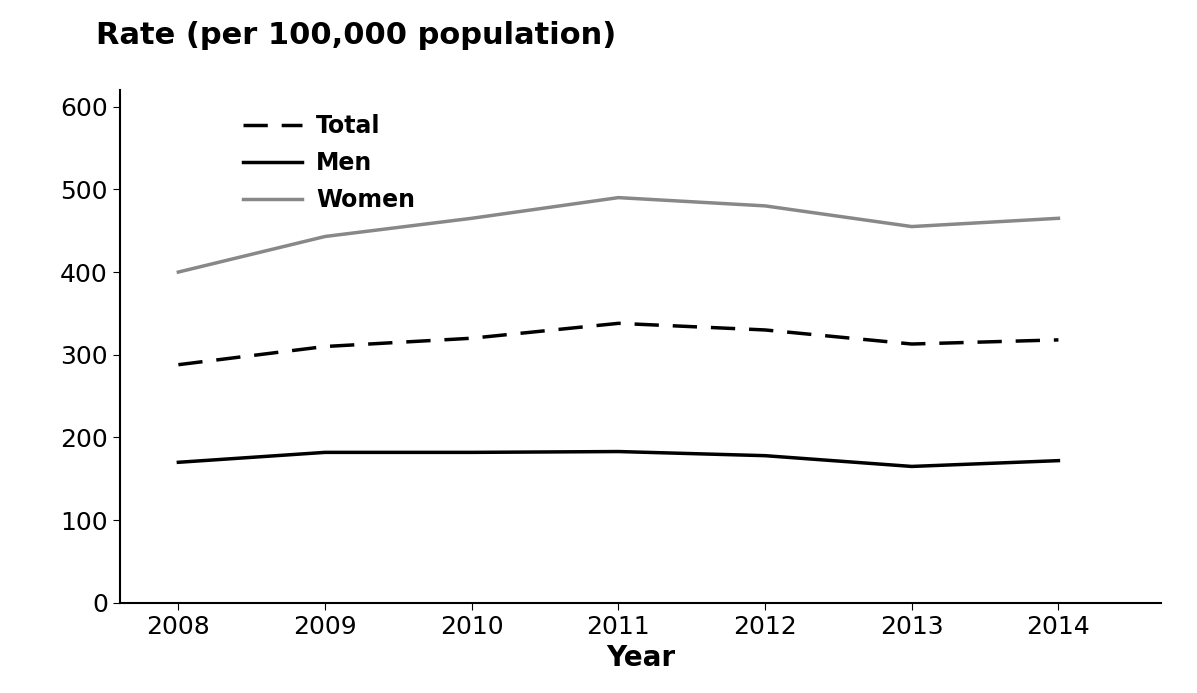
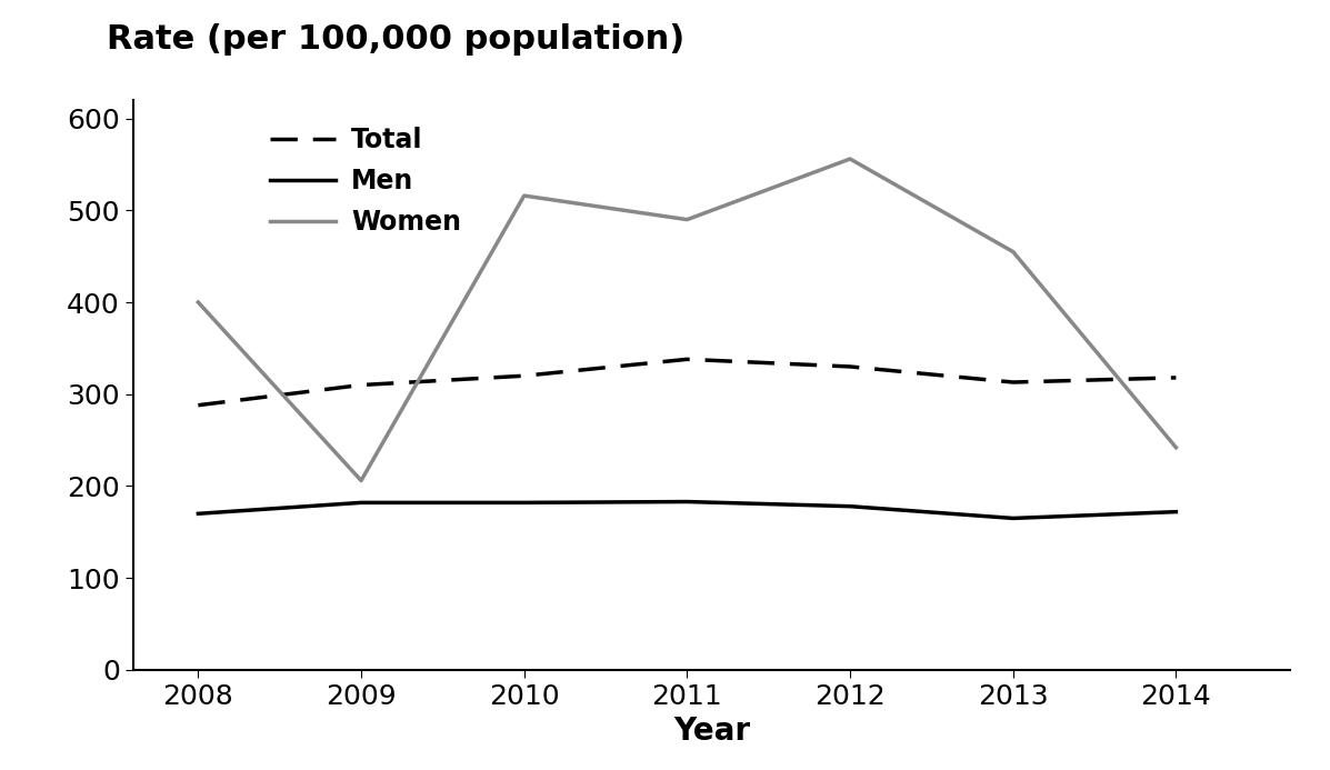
Women/2009: 443 -> 206
Women/2010: 465 -> 516
Women/2012: 480 -> 556
Women/2014: 465 -> 242
